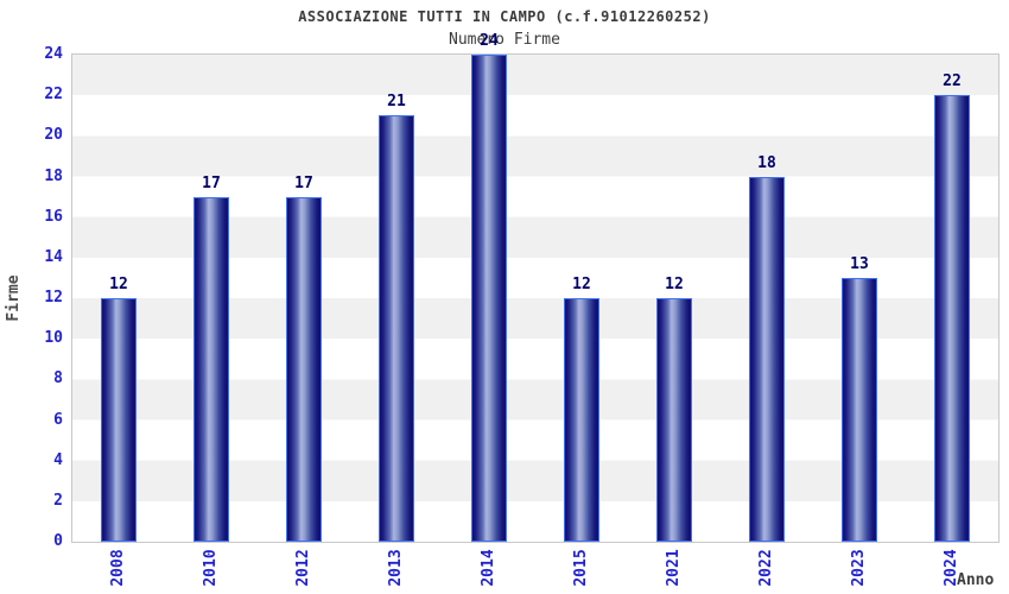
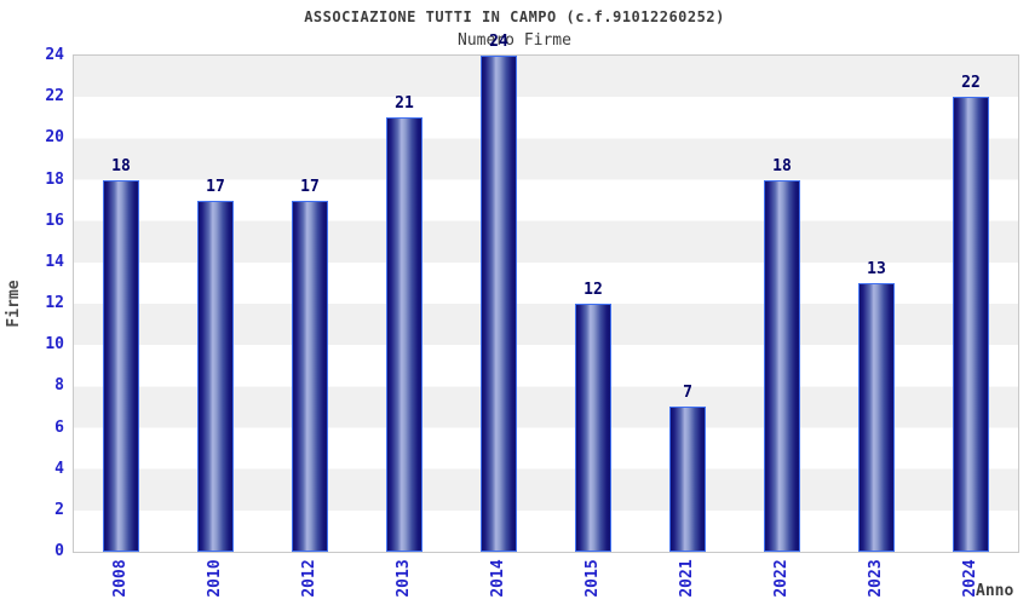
2008: 12 -> 18
2021: 12 -> 7
